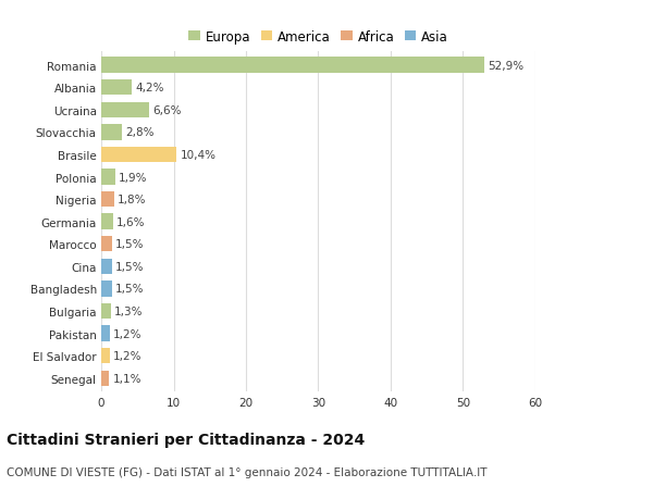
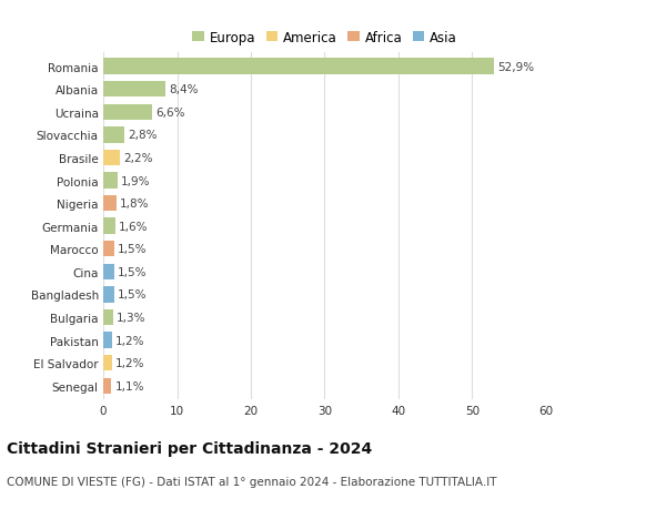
Albania: 4,2% -> 8,4%
Brasile: 10,4% -> 2,2%
